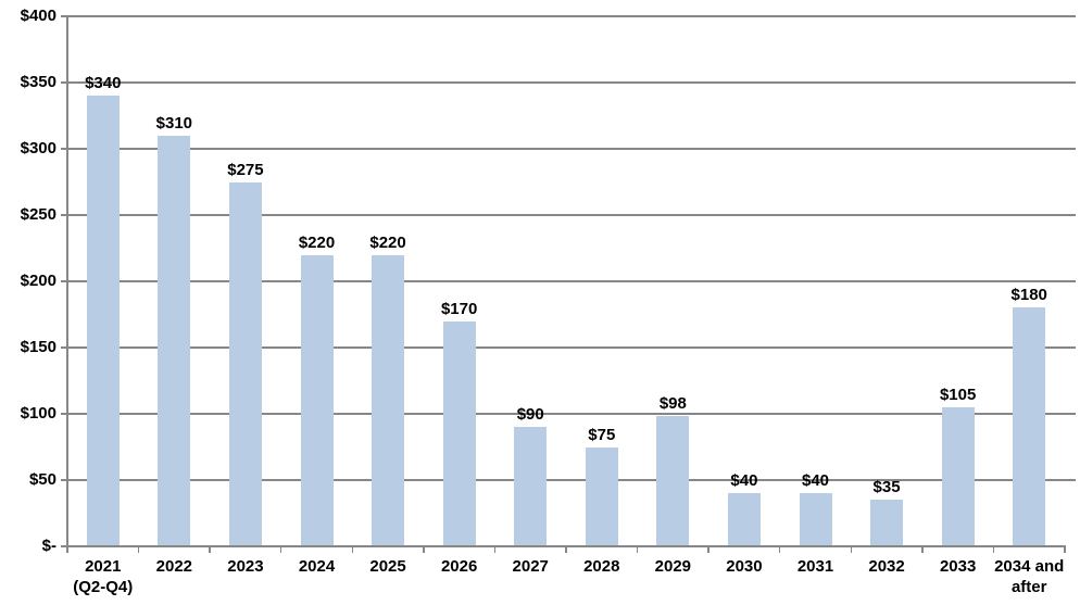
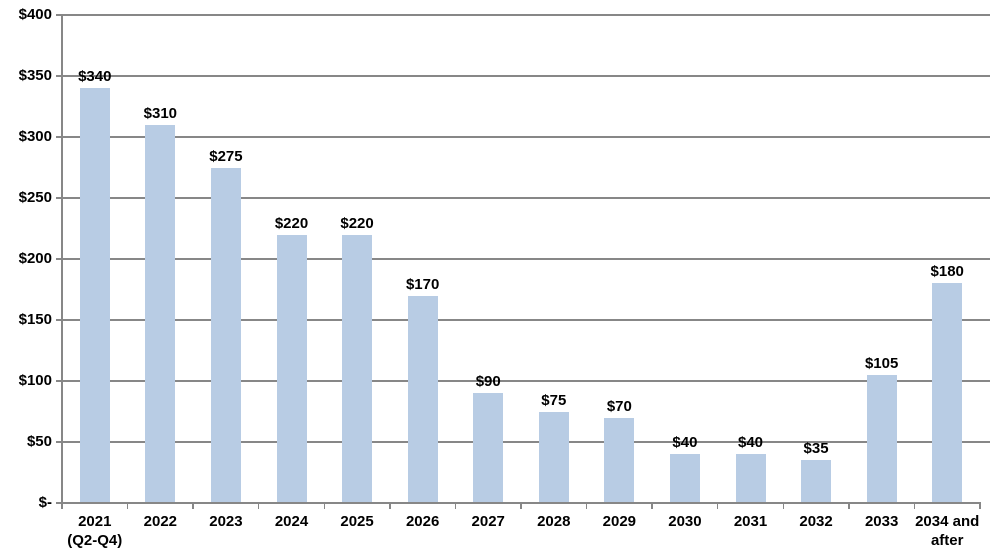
2029: $98 -> $70
